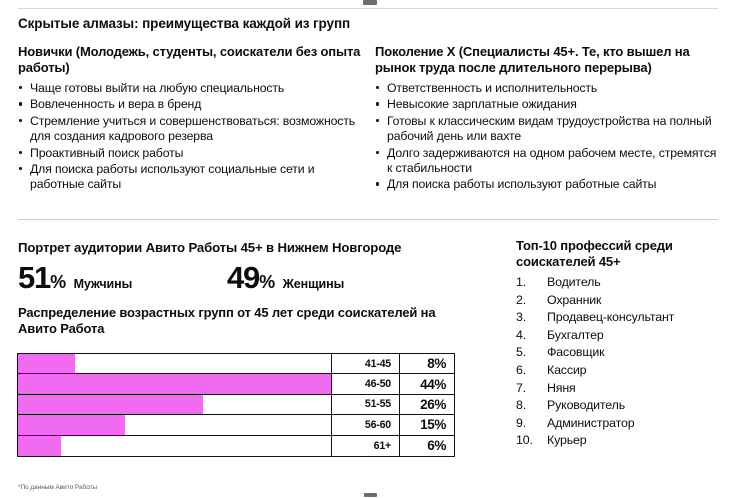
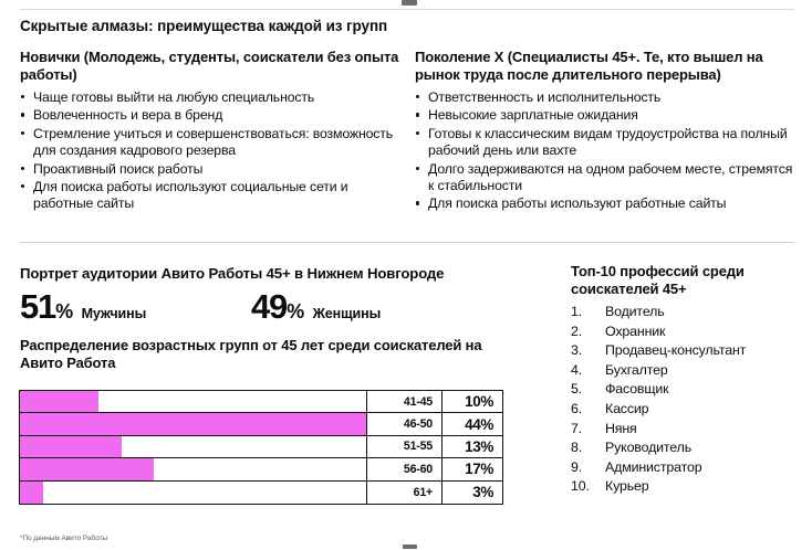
41-45: 8% -> 10%
51-55: 26% -> 13%
56-60: 15% -> 17%
61+: 6% -> 3%
